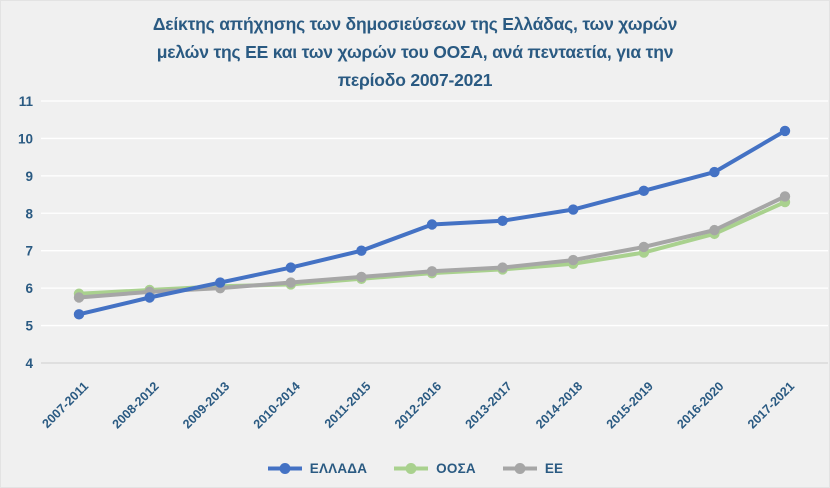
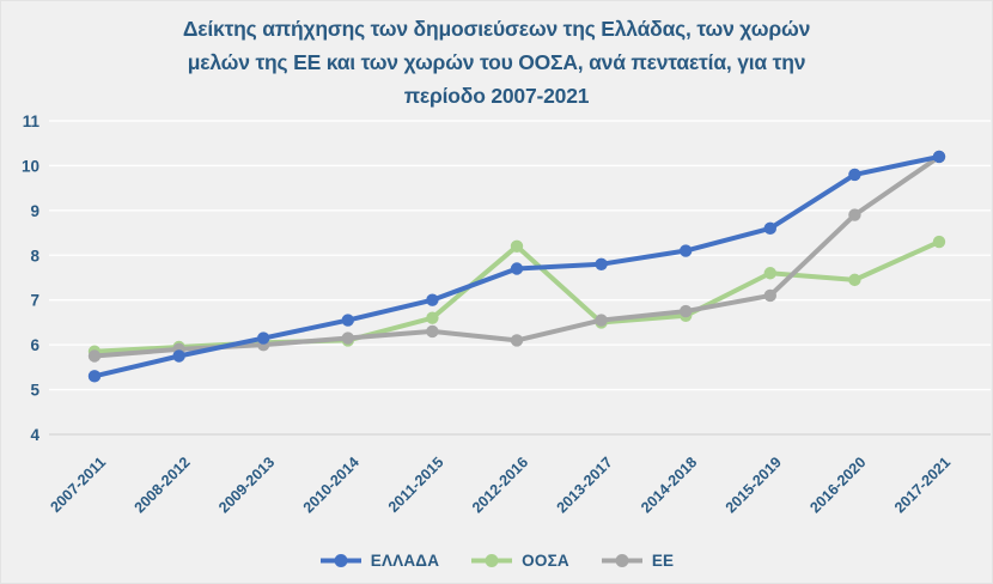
ΟΟΣΑ/2011-2015: 6.2 -> 6.6
ΟΟΣΑ/2012-2016: 6.4 -> 8.2
ΕΕ/2012-2016: 6.5 -> 6.1
ΟΟΣΑ/2015-2019: 7.0 -> 7.6
ΕΛΛΑΔΑ/2016-2020: 9.1 -> 9.8
ΕΕ/2016-2020: 7.5 -> 8.9
ΕΕ/2017-2021: 8.4 -> 10.2
